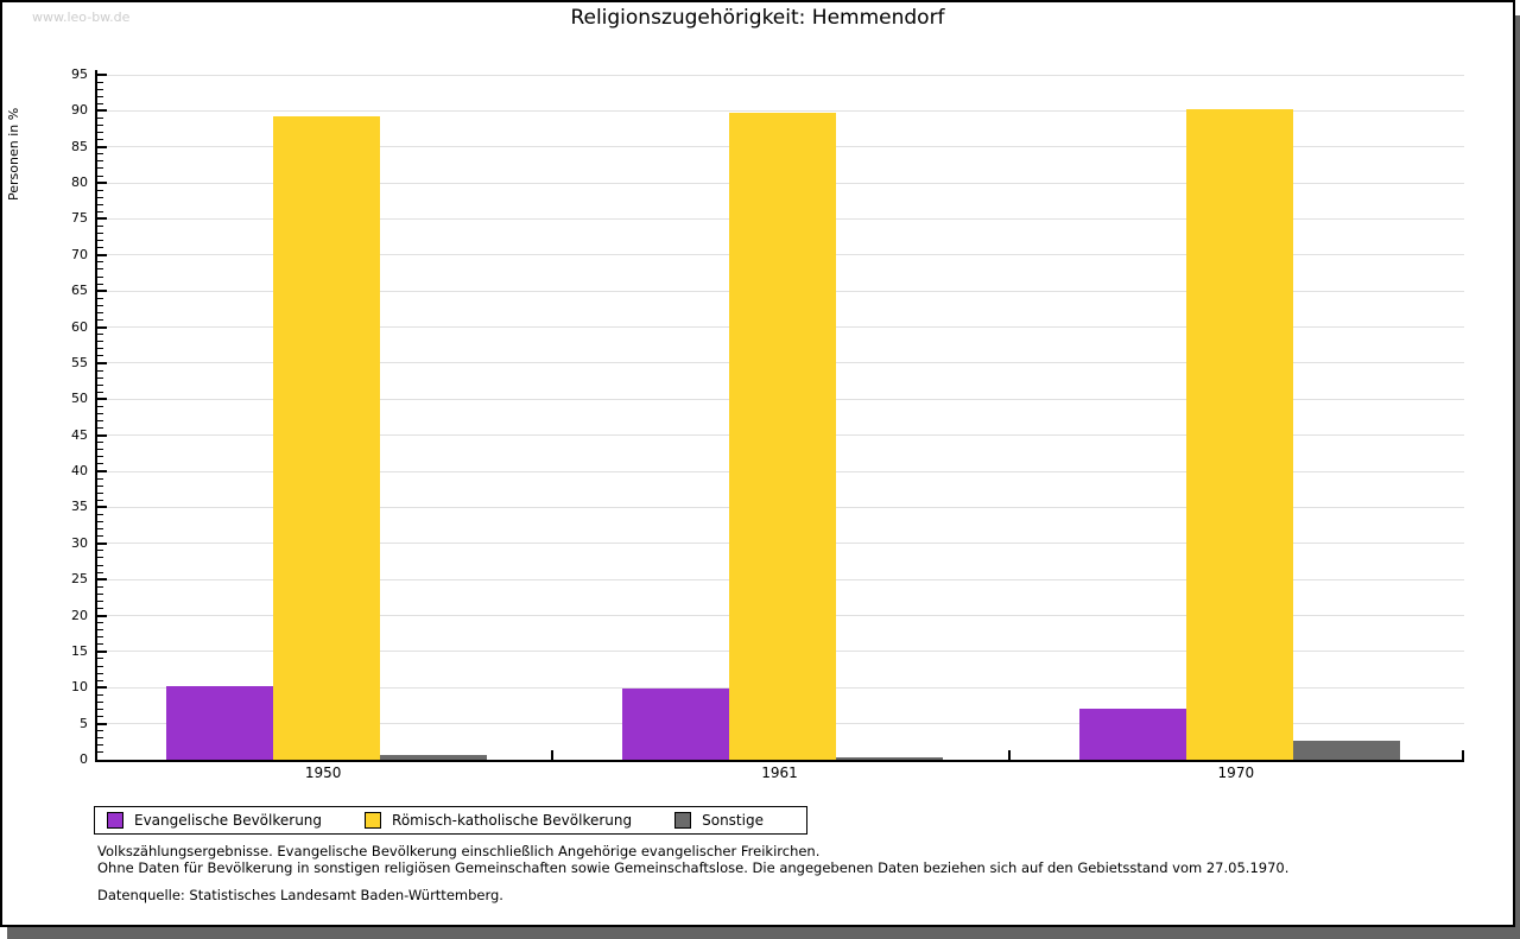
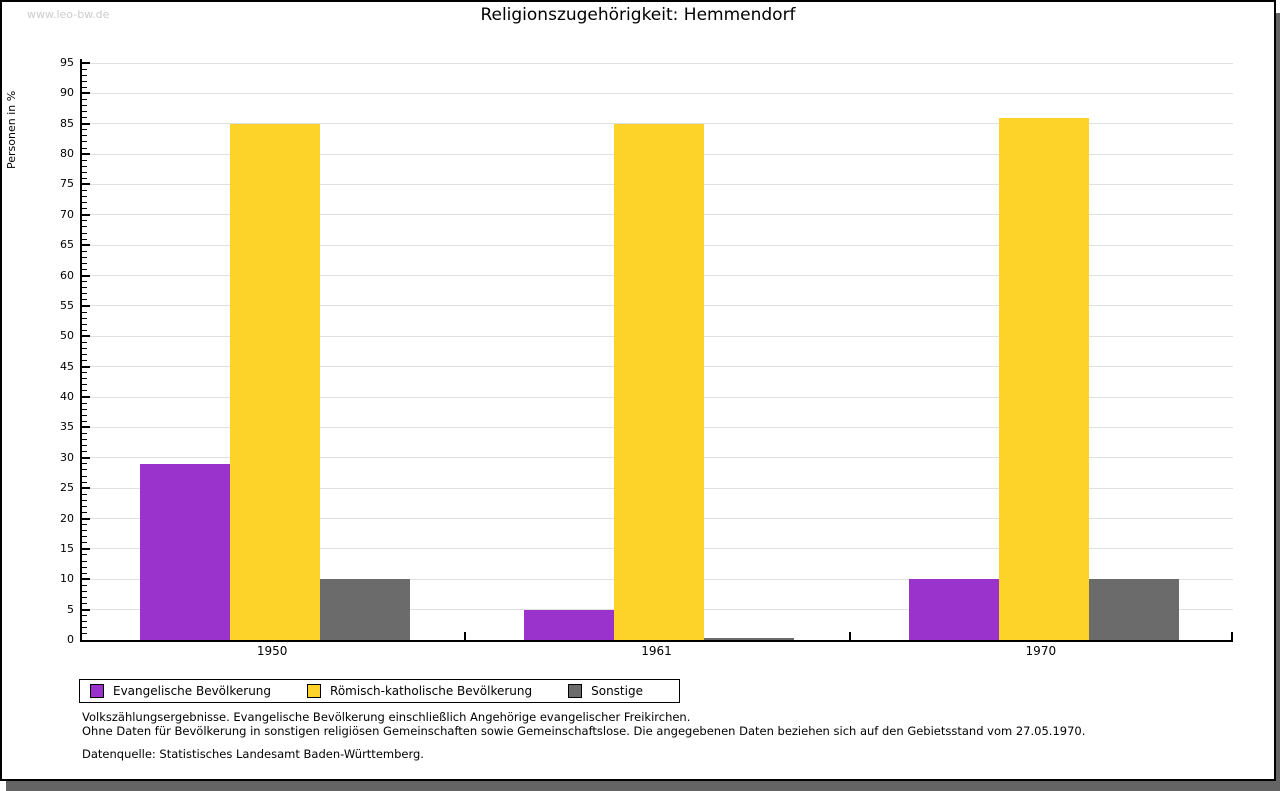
Evangelische Bevölkerung/1950: 10 -> 29
Römisch-katholische Bevölkerung/1950: 89 -> 85
Sonstige/1950: 1 -> 10
Evangelische Bevölkerung/1961: 10 -> 5
Römisch-katholische Bevölkerung/1961: 90 -> 85
Evangelische Bevölkerung/1970: 7 -> 10
Römisch-katholische Bevölkerung/1970: 90 -> 86
Sonstige/1970: 3 -> 10
